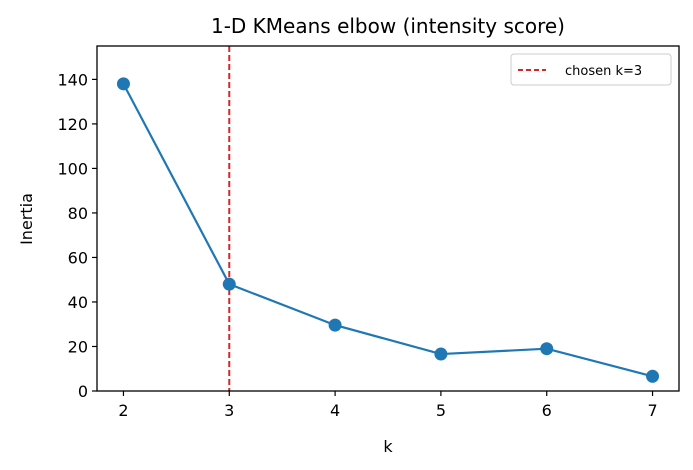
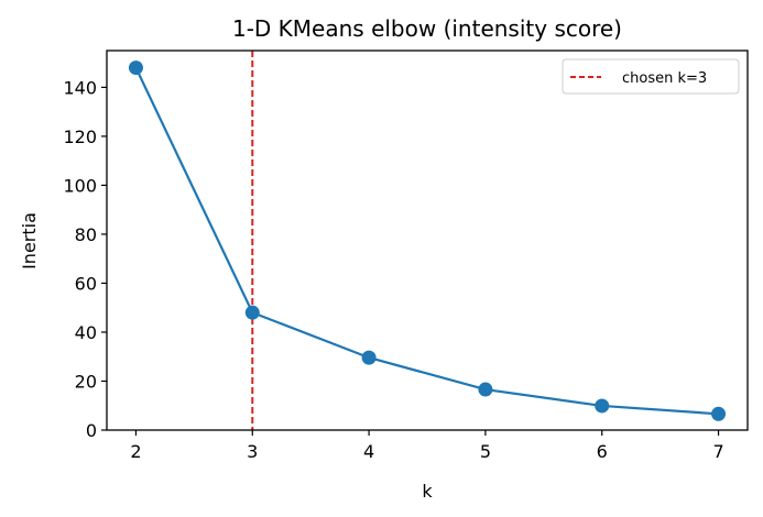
2: 138 -> 148
6: 19 -> 10
